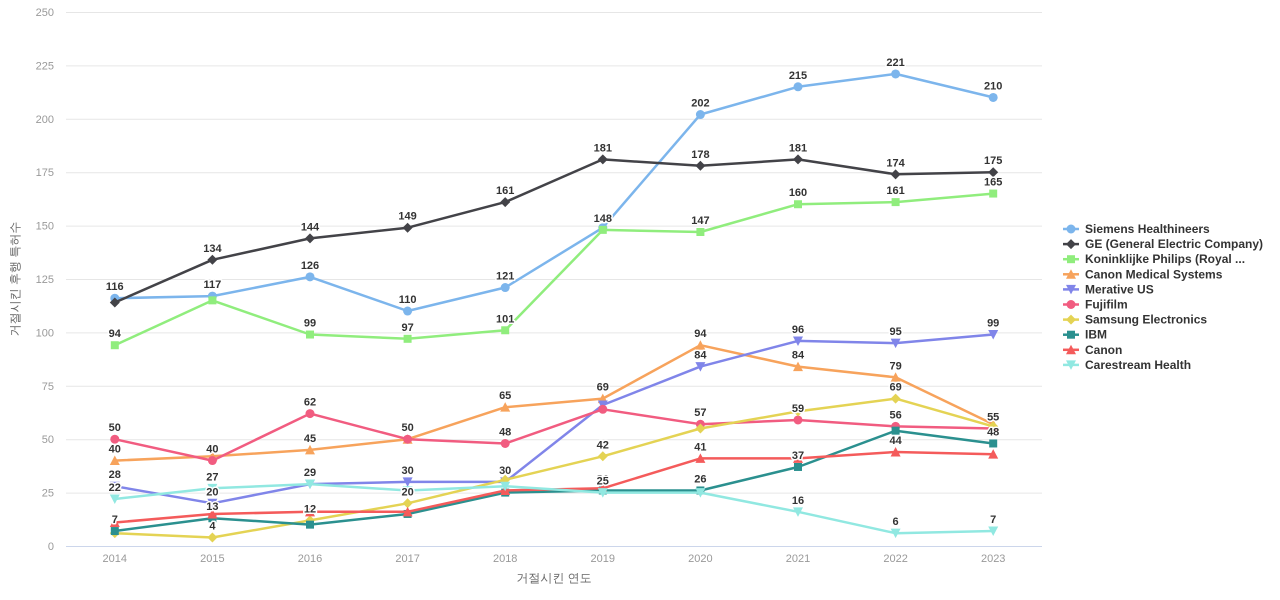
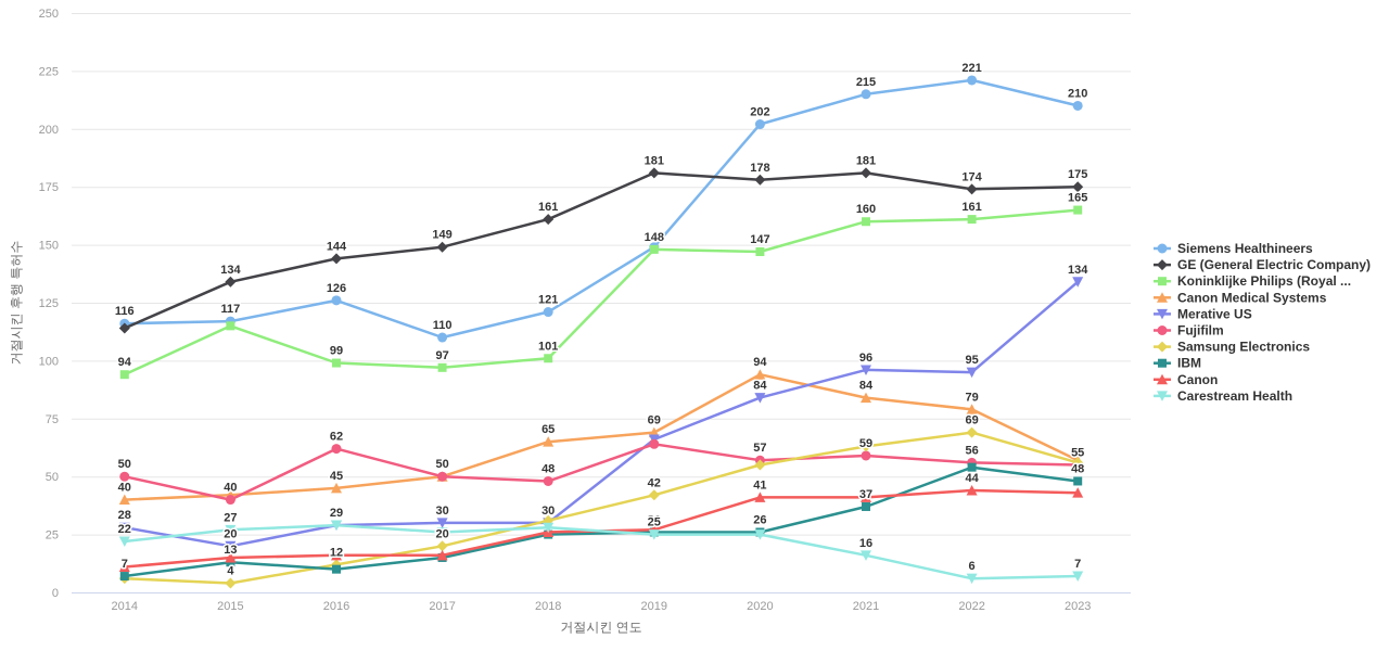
Merative US/2023: 99 -> 134
